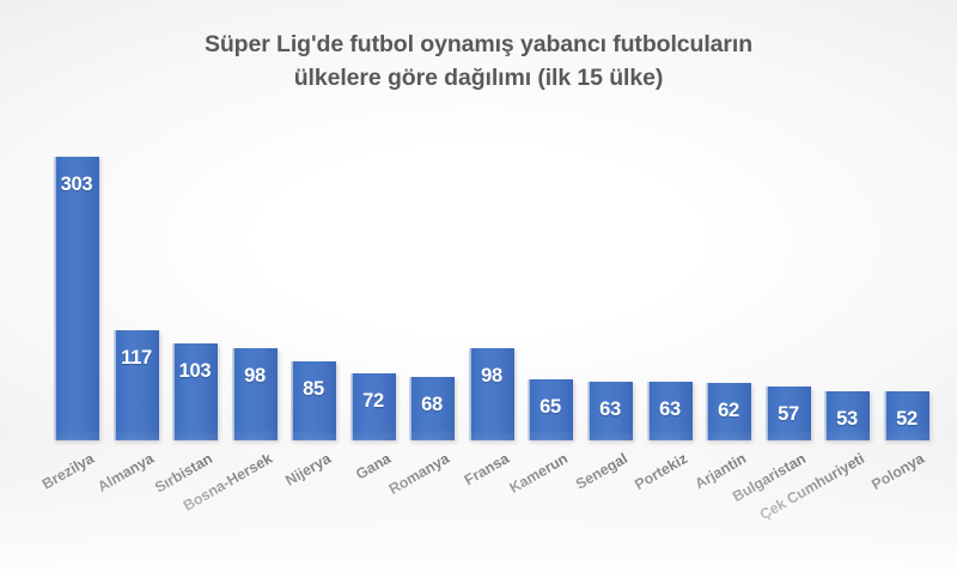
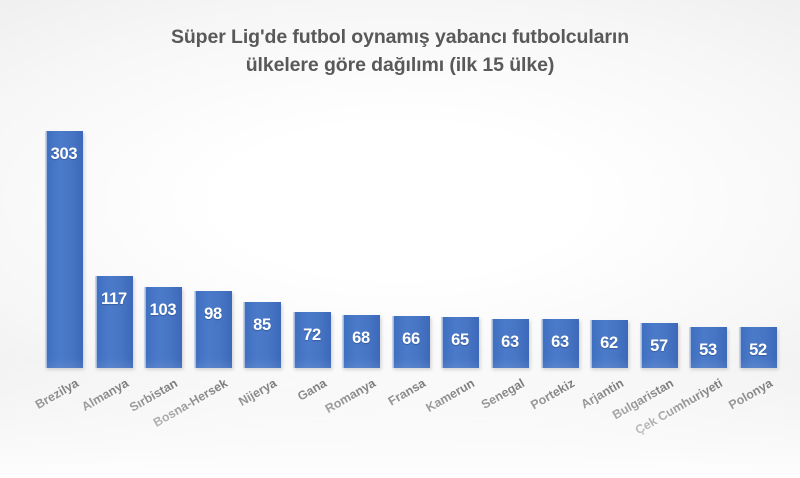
Fransa: 98 -> 66
